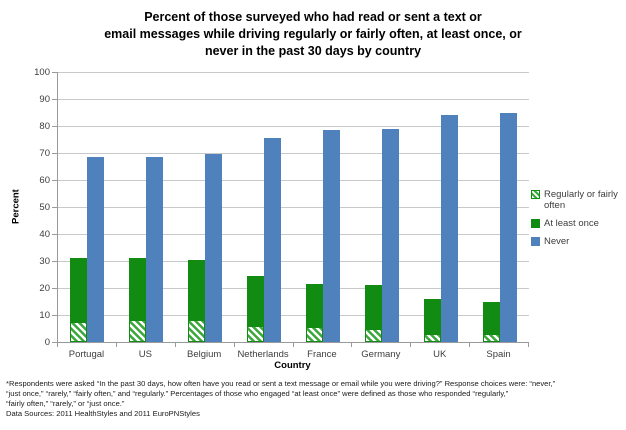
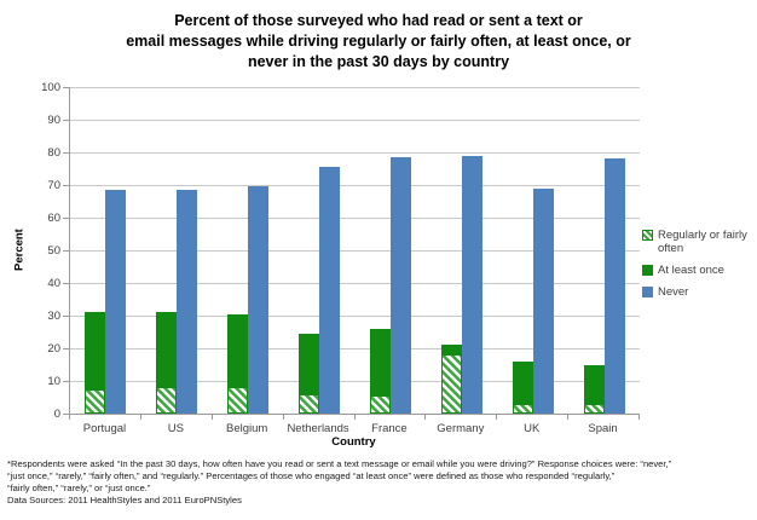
At least once/France: 22 -> 26
Regularly or fairly often/Germany: 5 -> 18
Never/UK: 84 -> 69
Never/Spain: 85 -> 78
